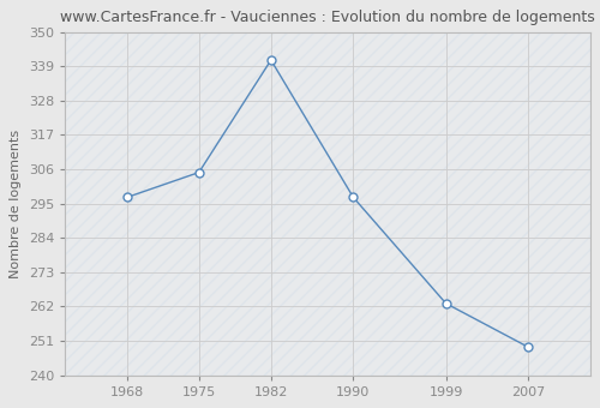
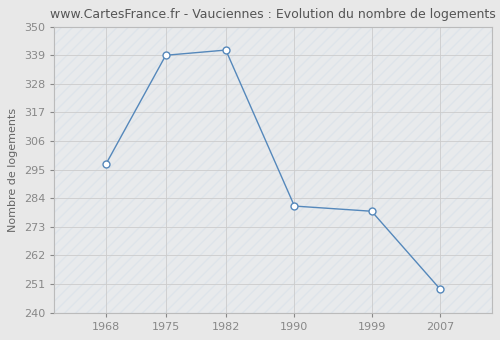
1975: 305 -> 339
1990: 297 -> 281
1999: 263 -> 279
